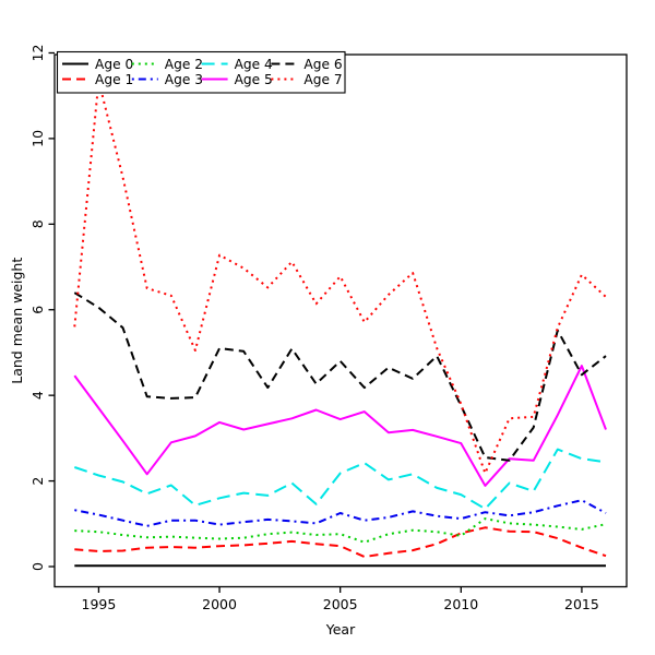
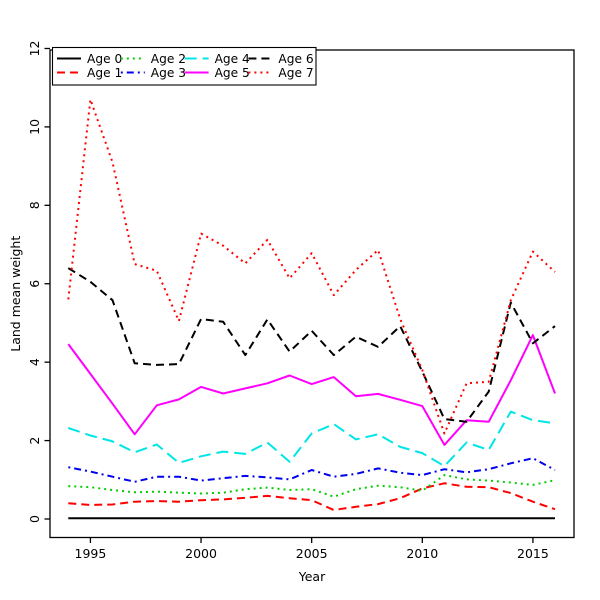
Age 7/1995: 11.3 -> 10.7
